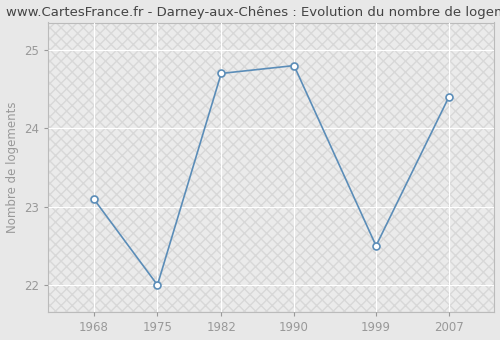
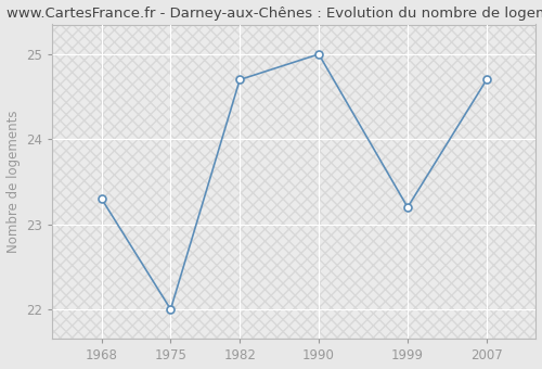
1968: 23.1 -> 23.3
1990: 24.8 -> 25.0
1999: 22.5 -> 23.2
2007: 24.4 -> 24.7
